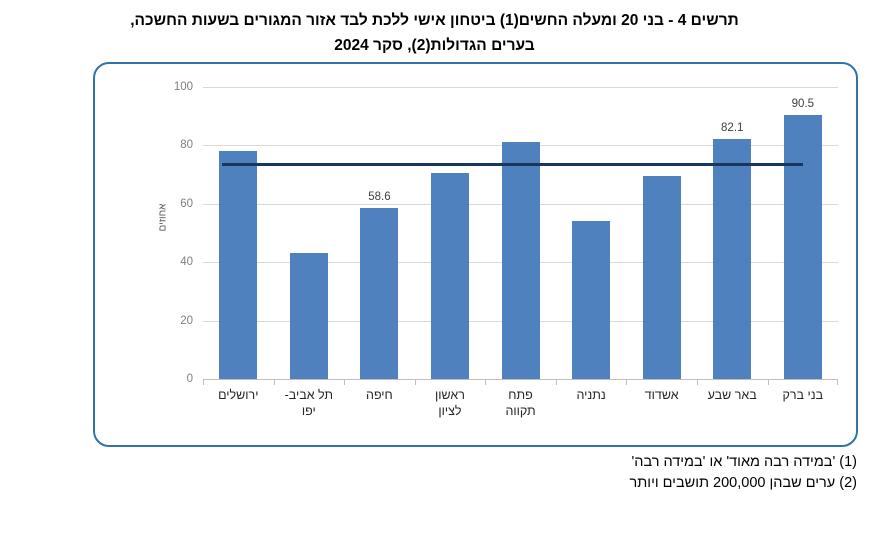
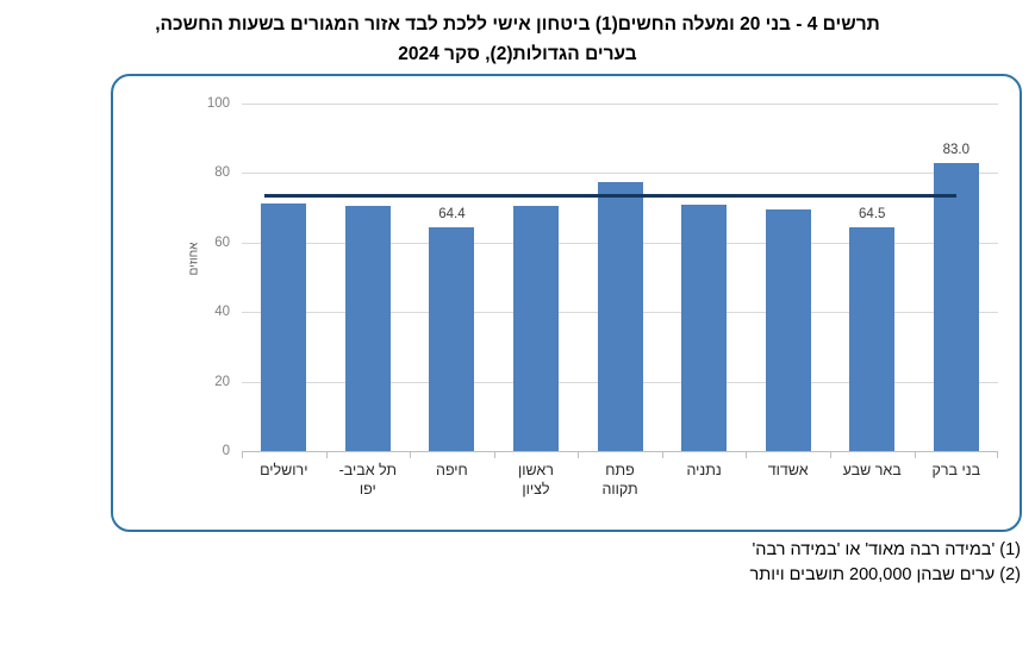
ירושלים: 78 -> 71
תל אביב- יפו: 43 -> 70
חיפה: 58.6 -> 64.4
פתח תקווה: 81 -> 77
נתניה: 54 -> 71
באר שבע: 82.1 -> 64.5
בני ברק: 90.5 -> 83.0
